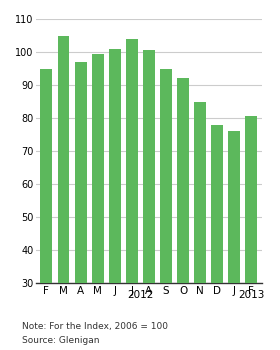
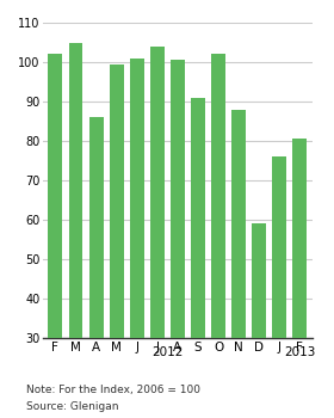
F: 95.0 -> 102.0
A: 97.0 -> 86.0
S: 95.0 -> 91.0
O: 92.0 -> 102.0
N: 85.0 -> 88.0
D: 78.0 -> 59.0
